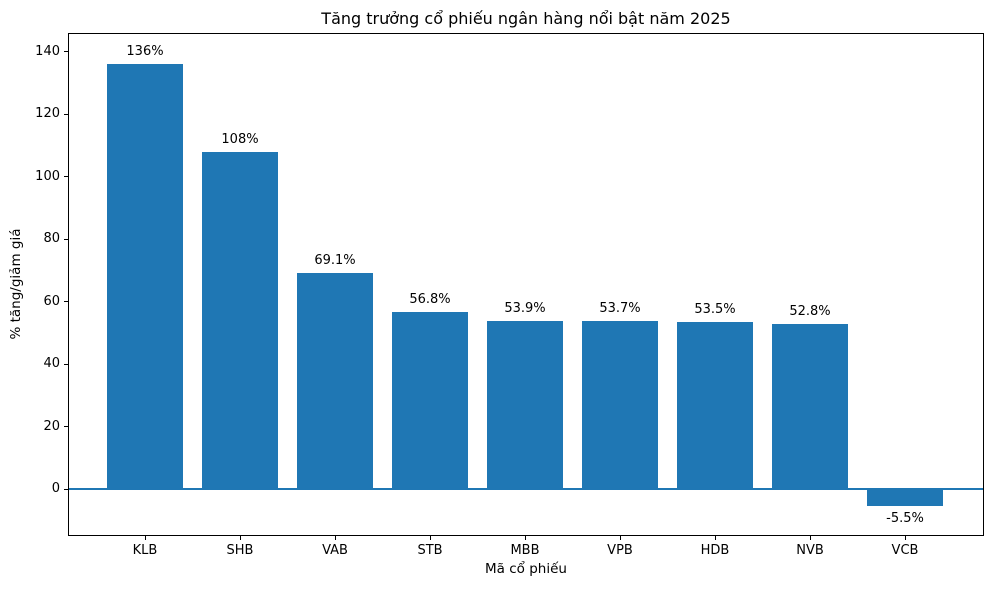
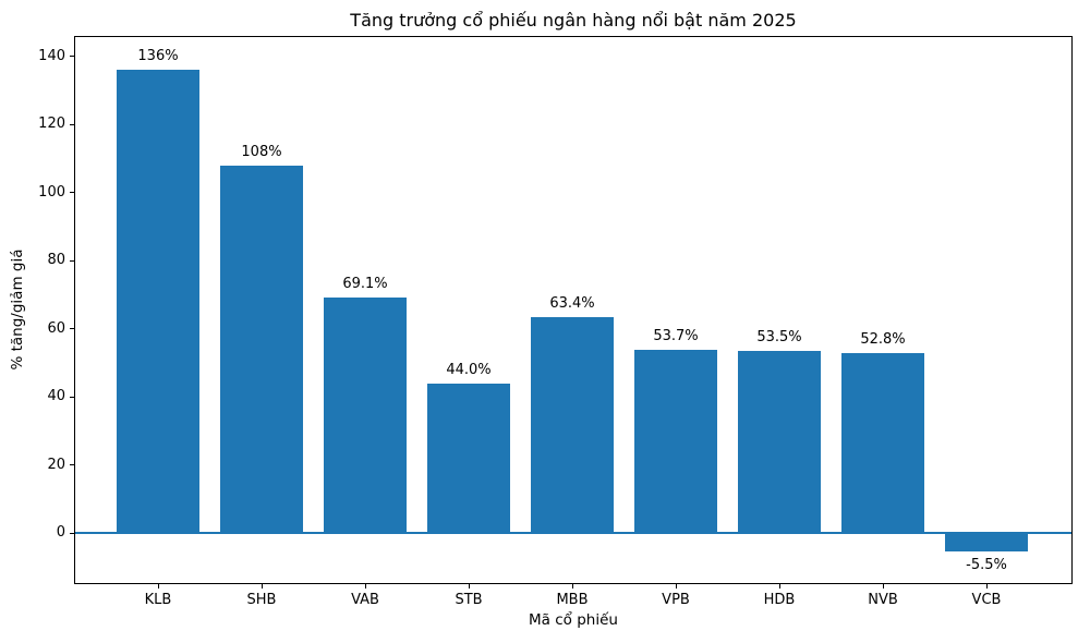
STB: 56.8% -> 44.0%
MBB: 53.9% -> 63.4%
